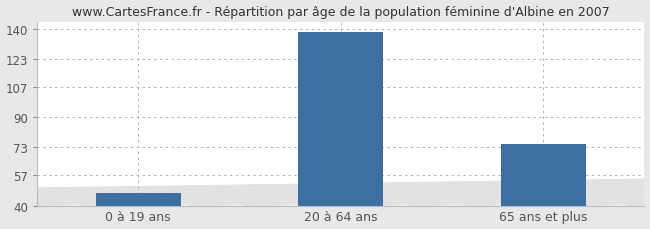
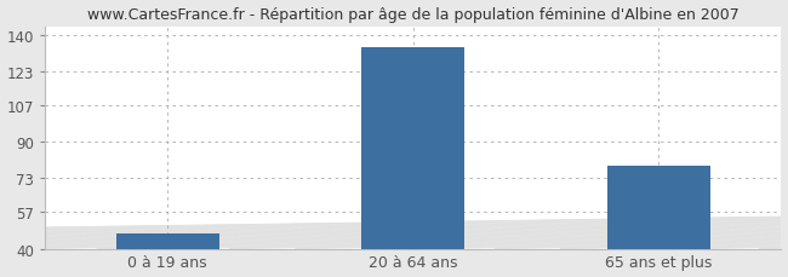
20 à 64 ans: 138 -> 134
65 ans et plus: 75 -> 79
